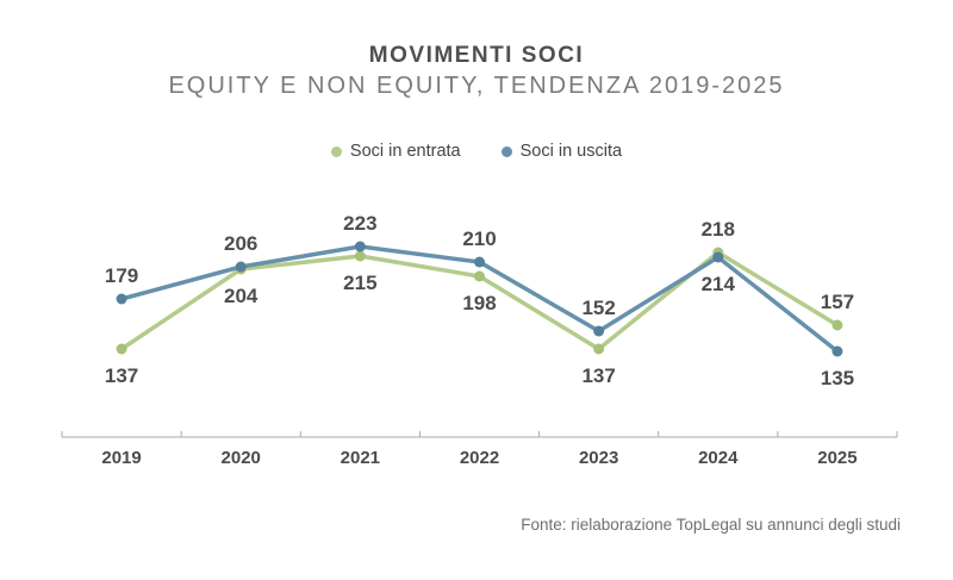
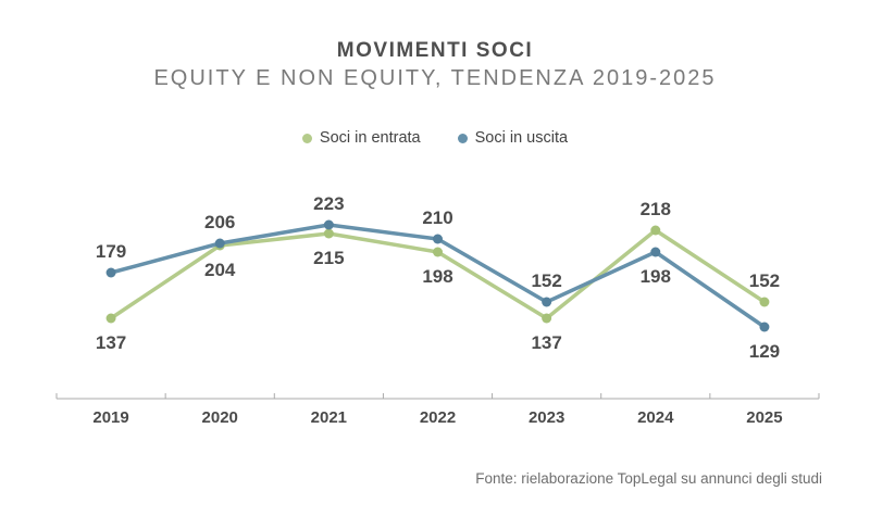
Soci in uscita/2024: 214 -> 198
Soci in entrata/2025: 157 -> 152
Soci in uscita/2025: 135 -> 129
